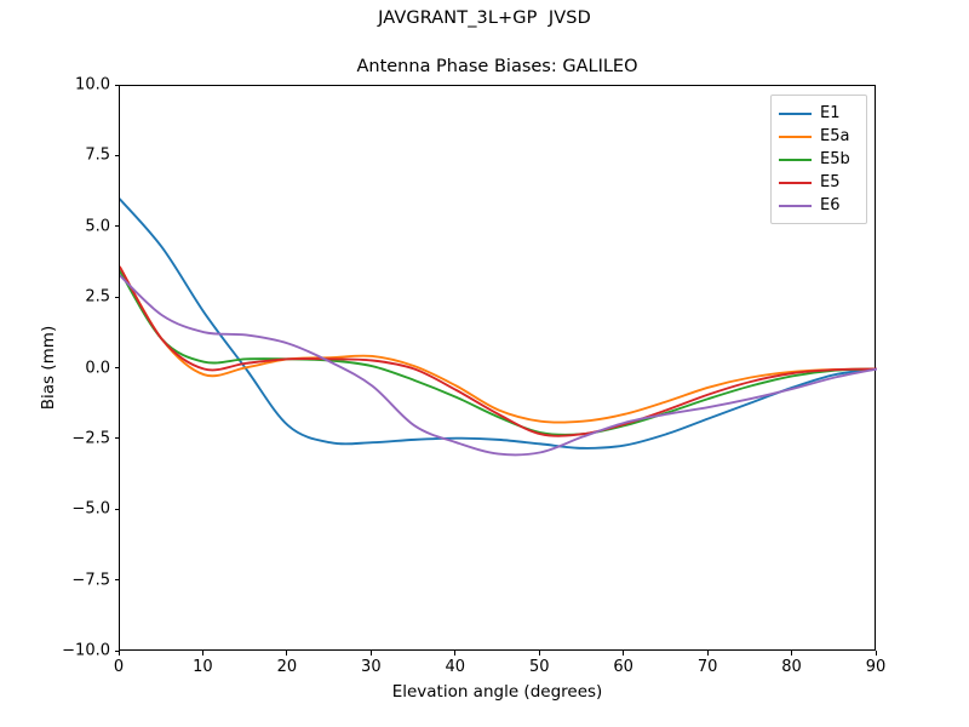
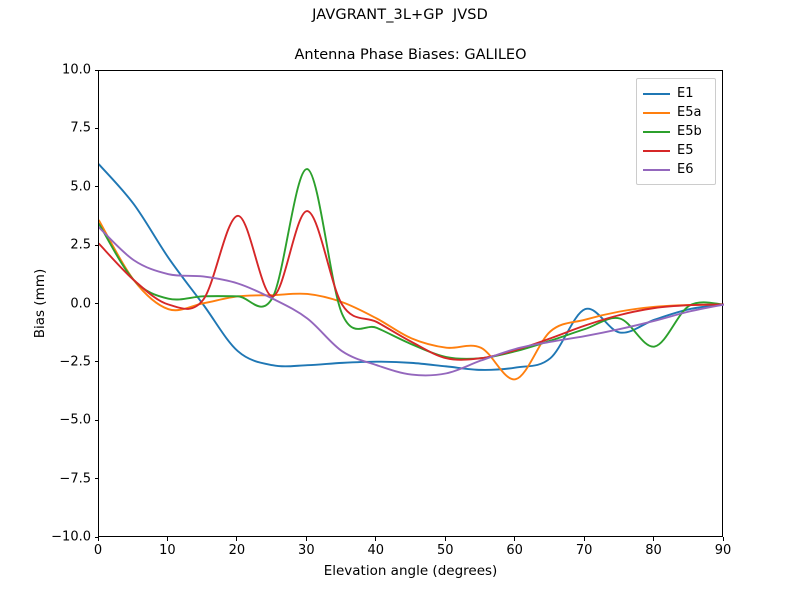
E5/0: 3.6 -> 2.6
E5/20: 0.3 -> 3.8
E5b/30: 0.1 -> 5.8
E5/30: 0.3 -> 4.0
E5a/60: -1.6 -> -3.2
E1/70: -1.8 -> -0.2
E5b/80: -0.2 -> -1.8
